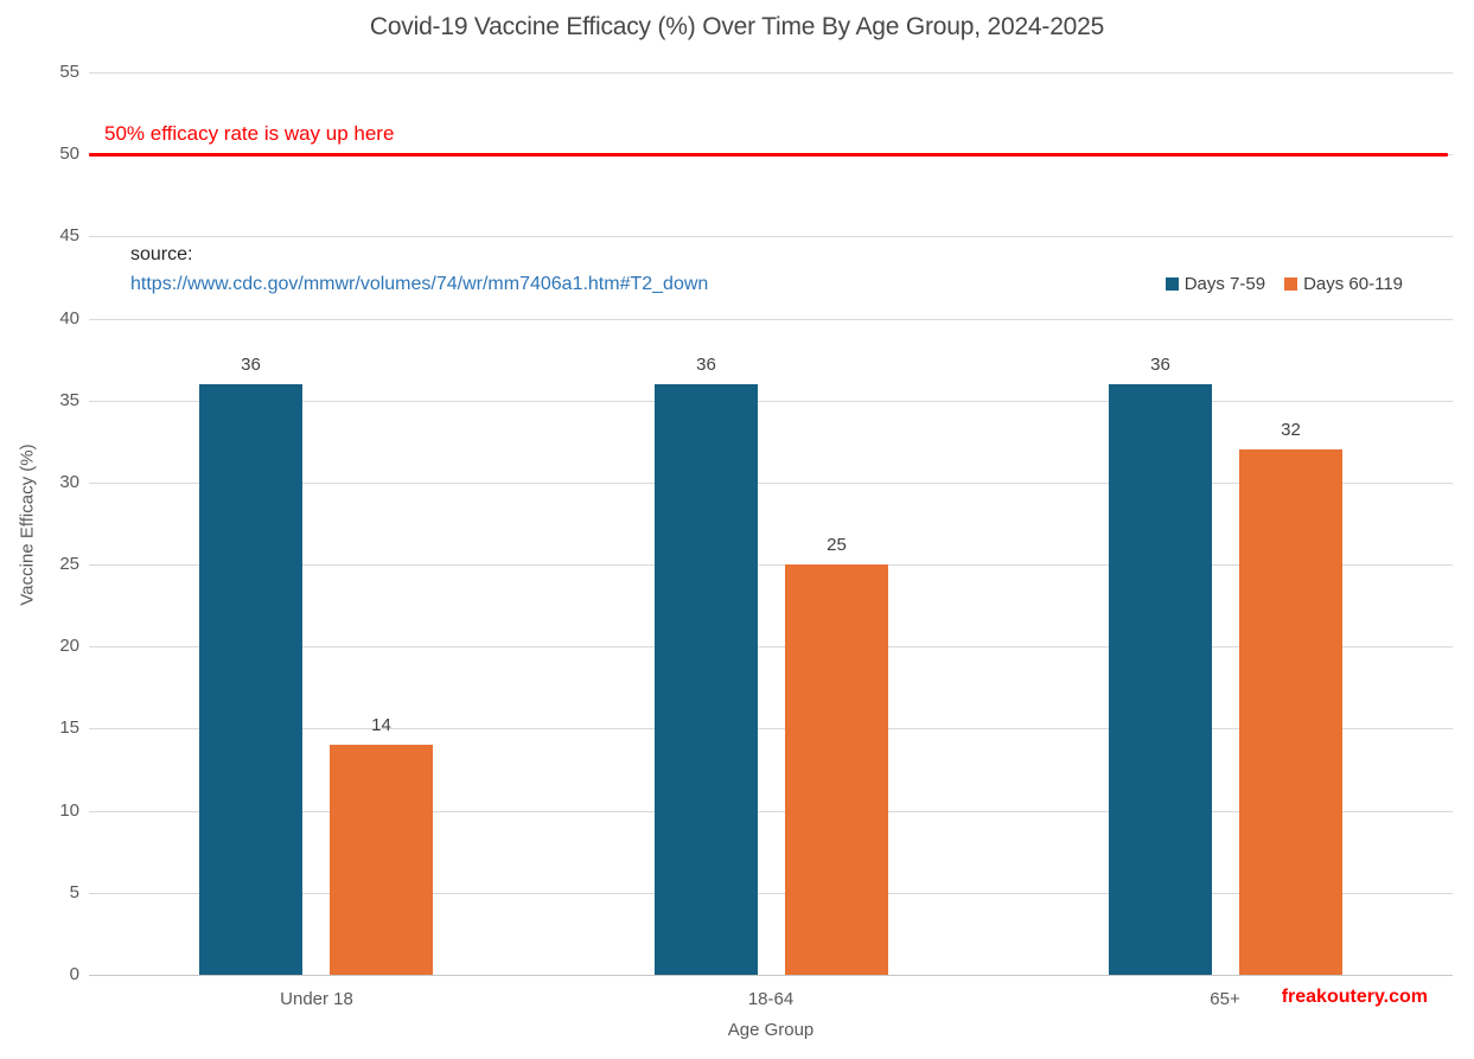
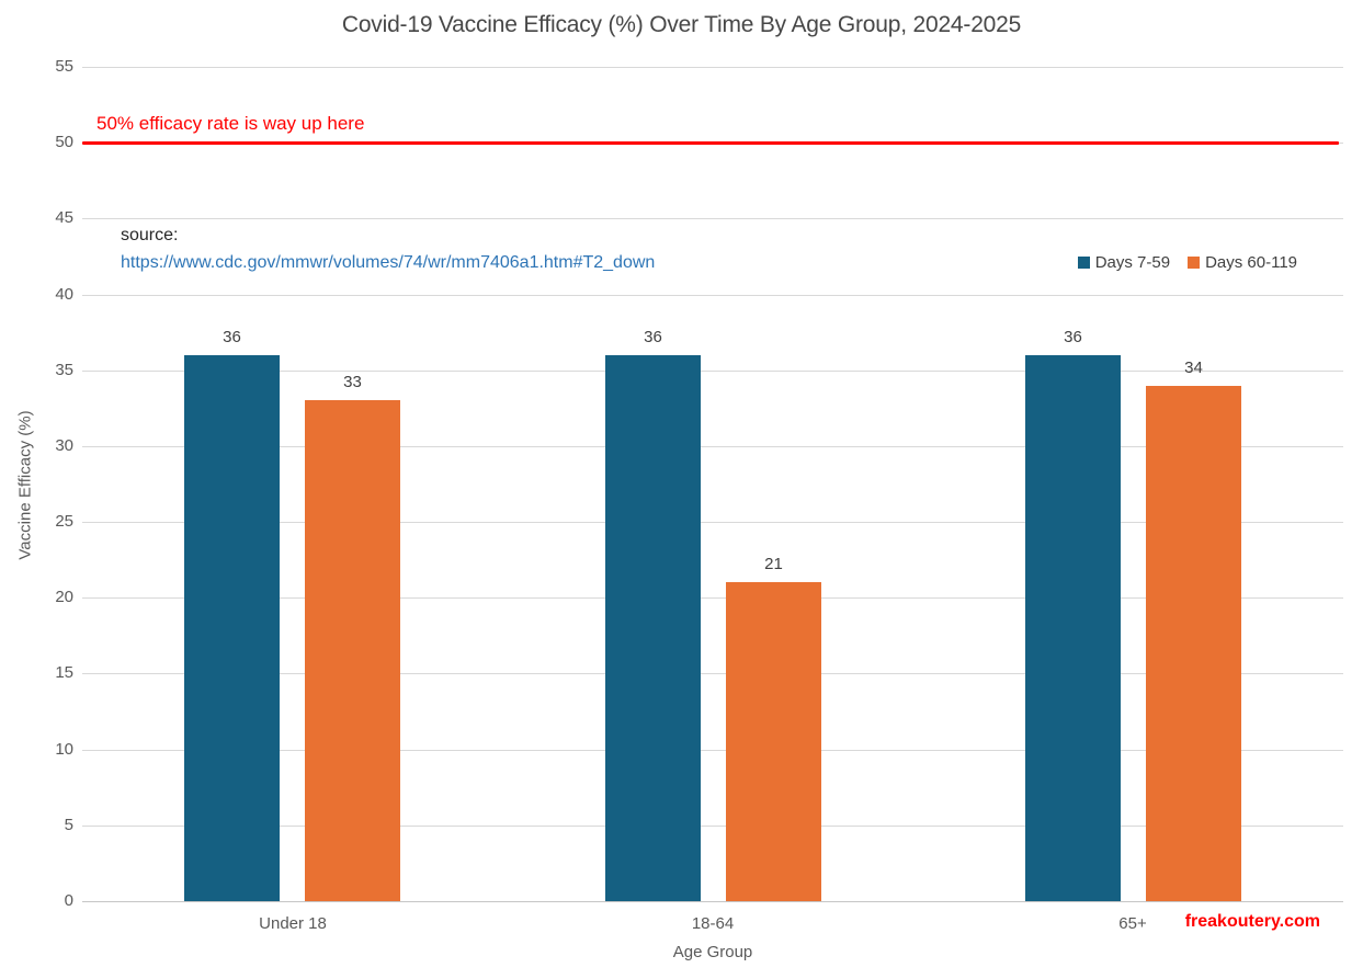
Days 60-119/Under 18: 14 -> 33
Days 60-119/18-64: 25 -> 21
Days 60-119/65+: 32 -> 34
